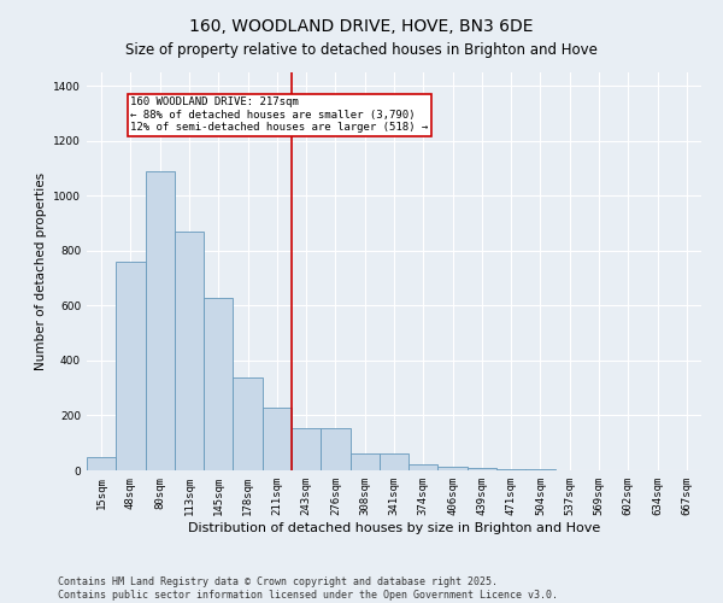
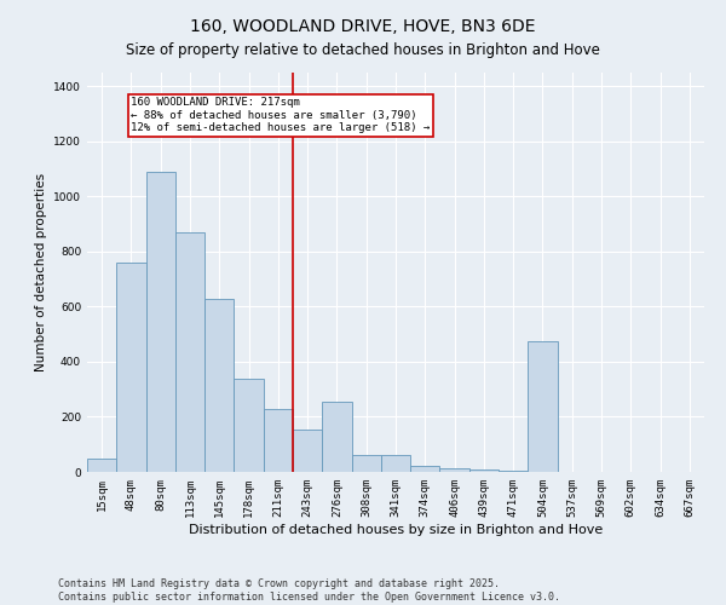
276sqm: 155 -> 255
504sqm: 3 -> 475
